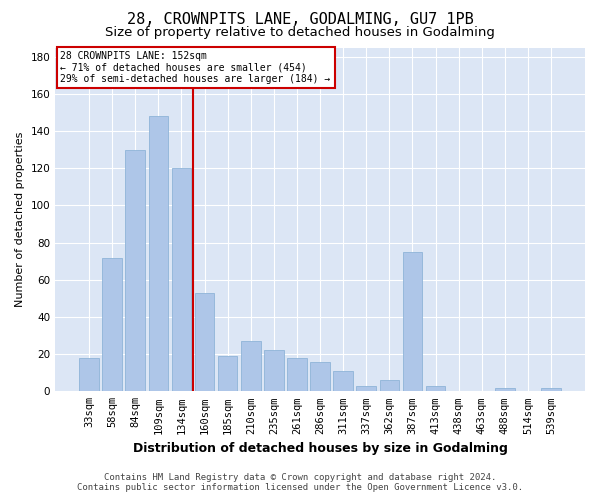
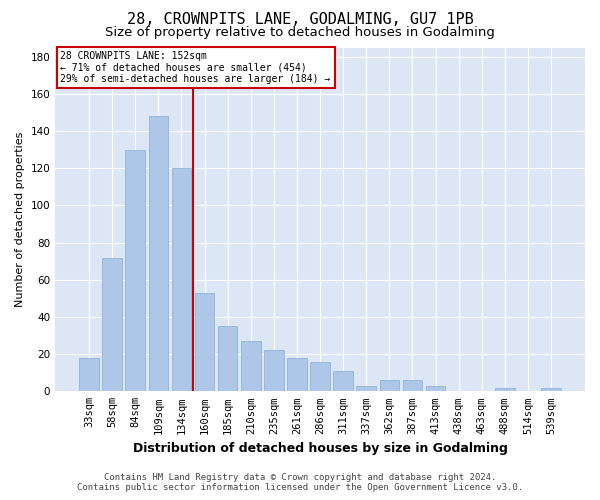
185sqm: 19 -> 35
387sqm: 75 -> 6
